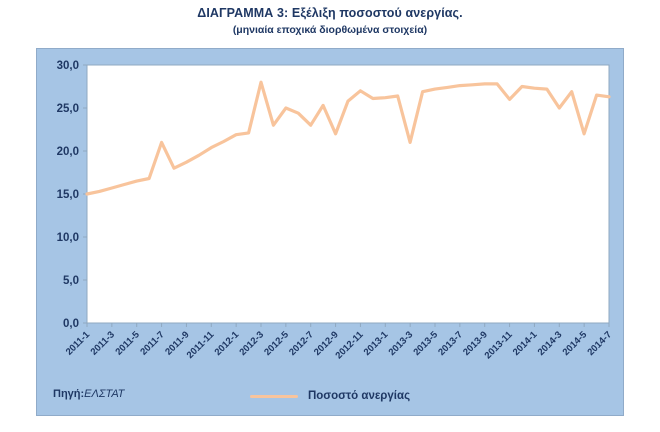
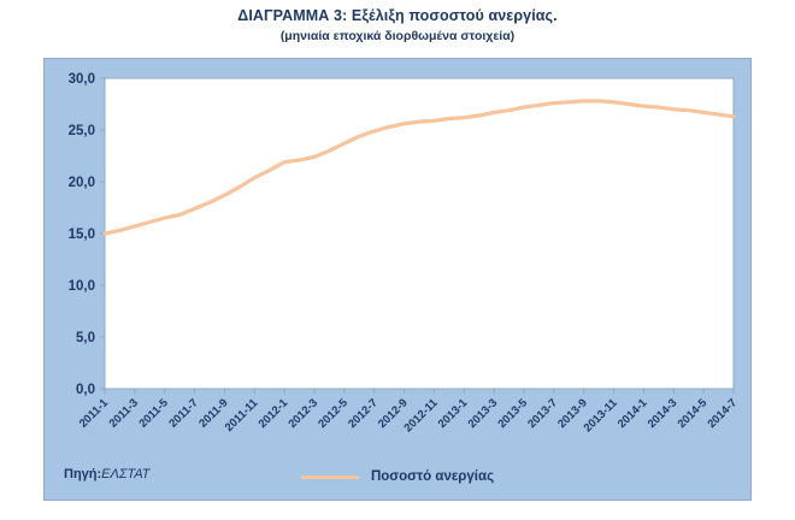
2011-7: 21 -> 17
2012-3: 28 -> 22
2012-5: 25 -> 24
2012-7: 23 -> 25
2012-9: 22 -> 26
2012-11: 27 -> 26
2013-3: 21 -> 27
2013-11: 26 -> 28
2014-3: 25 -> 27
2014-5: 22 -> 27
